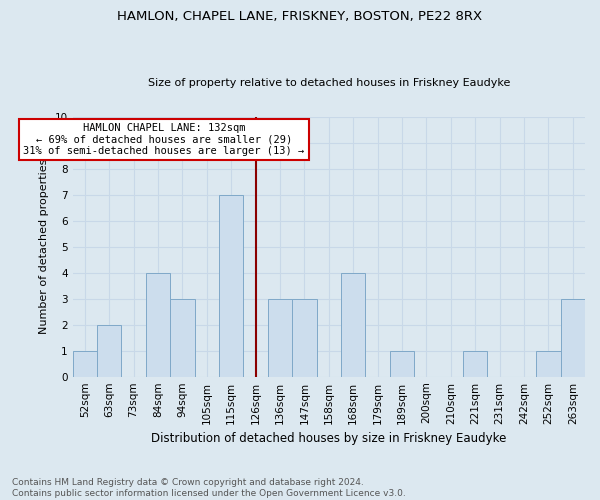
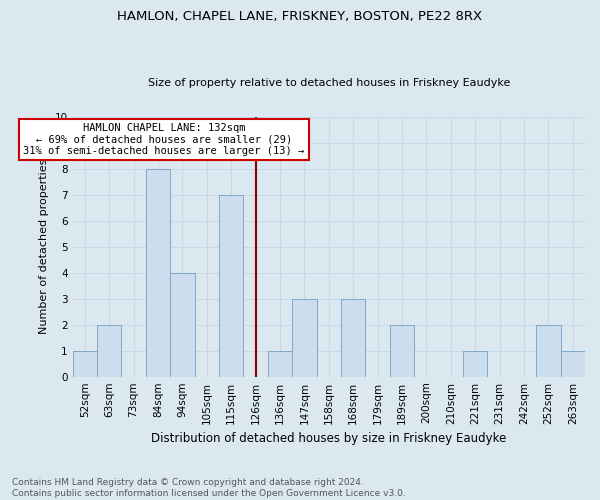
84sqm: 4 -> 8
94sqm: 3 -> 4
136sqm: 3 -> 1
168sqm: 4 -> 3
189sqm: 1 -> 2
252sqm: 1 -> 2
263sqm: 3 -> 1
